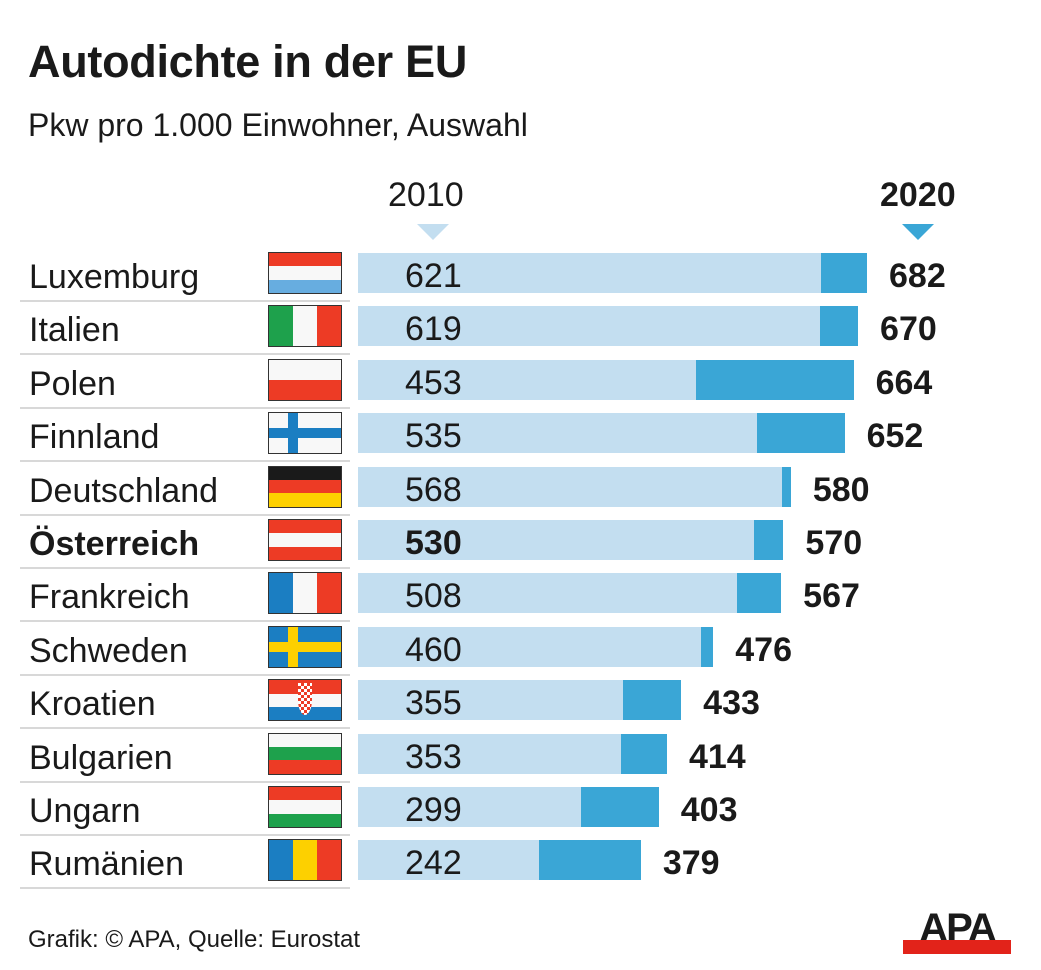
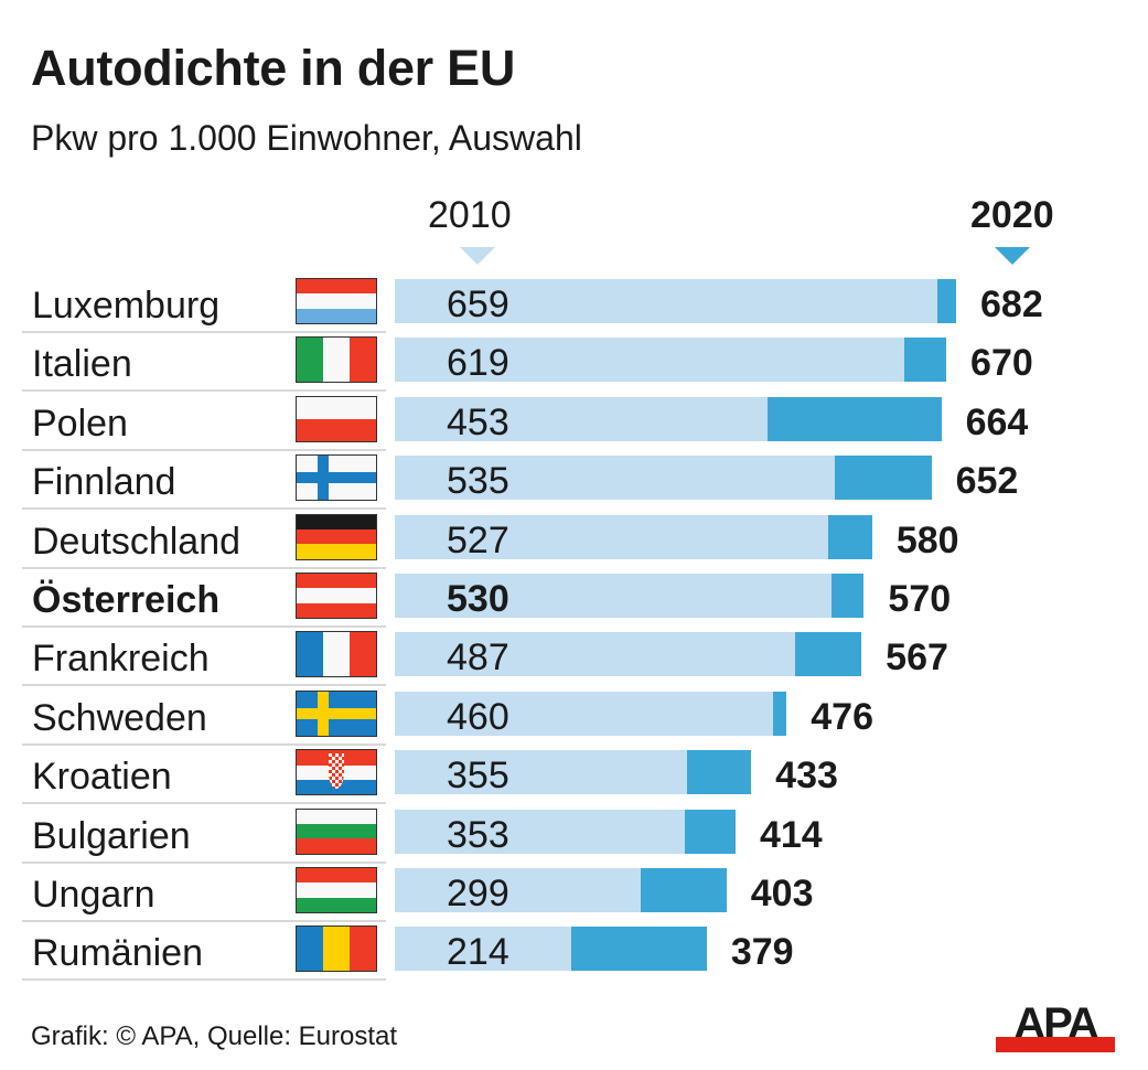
2010/Luxemburg: 621 -> 659
2010/Deutschland: 568 -> 527
2010/Frankreich: 508 -> 487
2010/Rumänien: 242 -> 214
